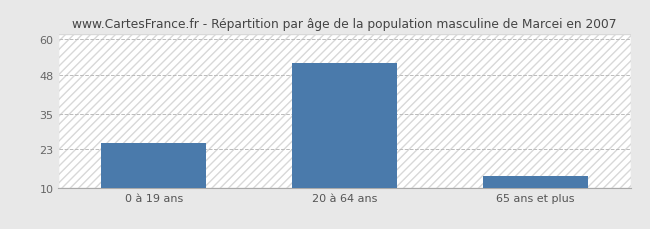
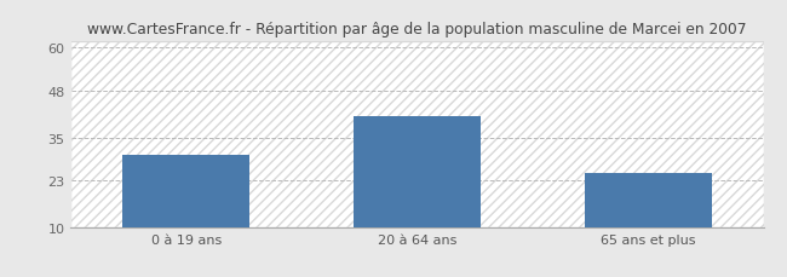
0 à 19 ans: 25 -> 30
20 à 64 ans: 52 -> 41
65 ans et plus: 14 -> 25
